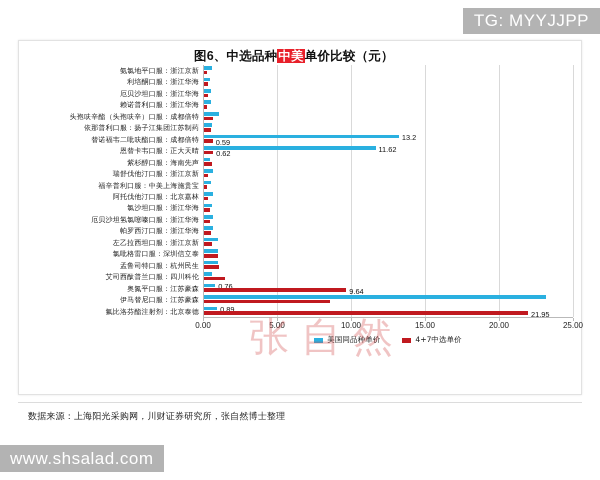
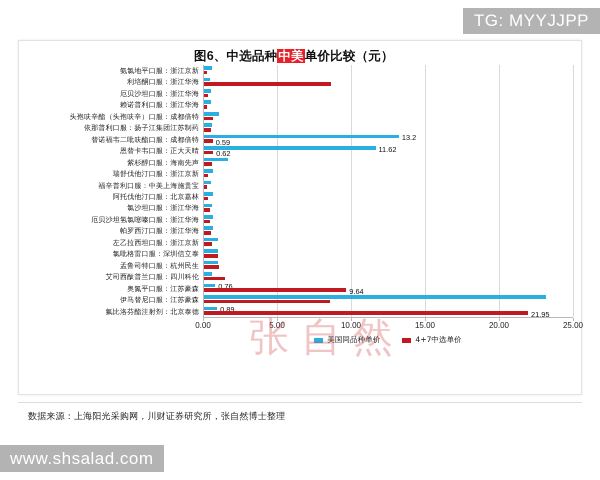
4+7中选单价/利培酮口服：浙江华海: 0.3 -> 8.6
美国同品种单价/紫杉醇口服：海南先声: 0.4 -> 1.6
